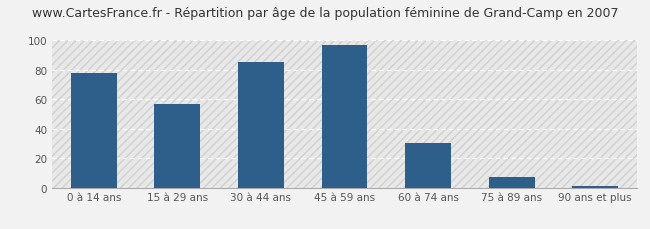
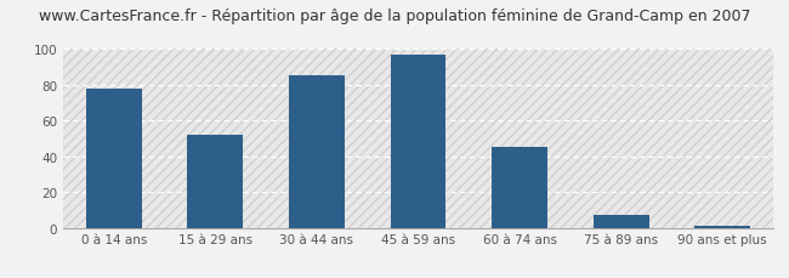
15 à 29 ans: 57 -> 52
60 à 74 ans: 30 -> 45
